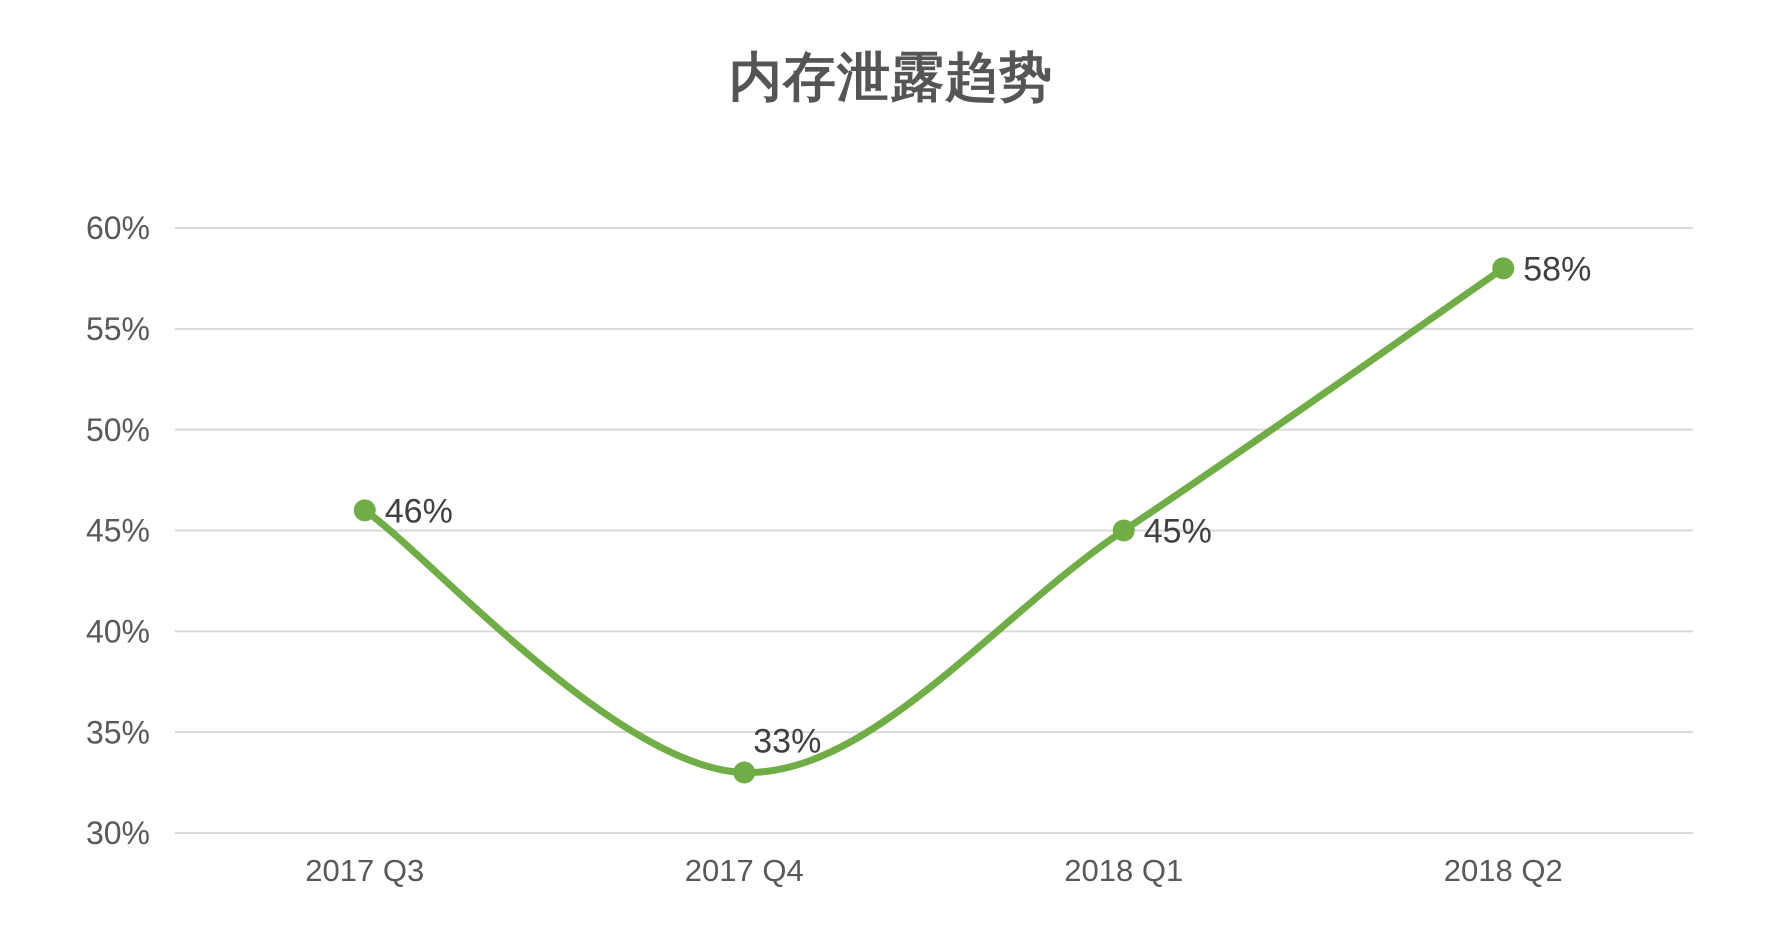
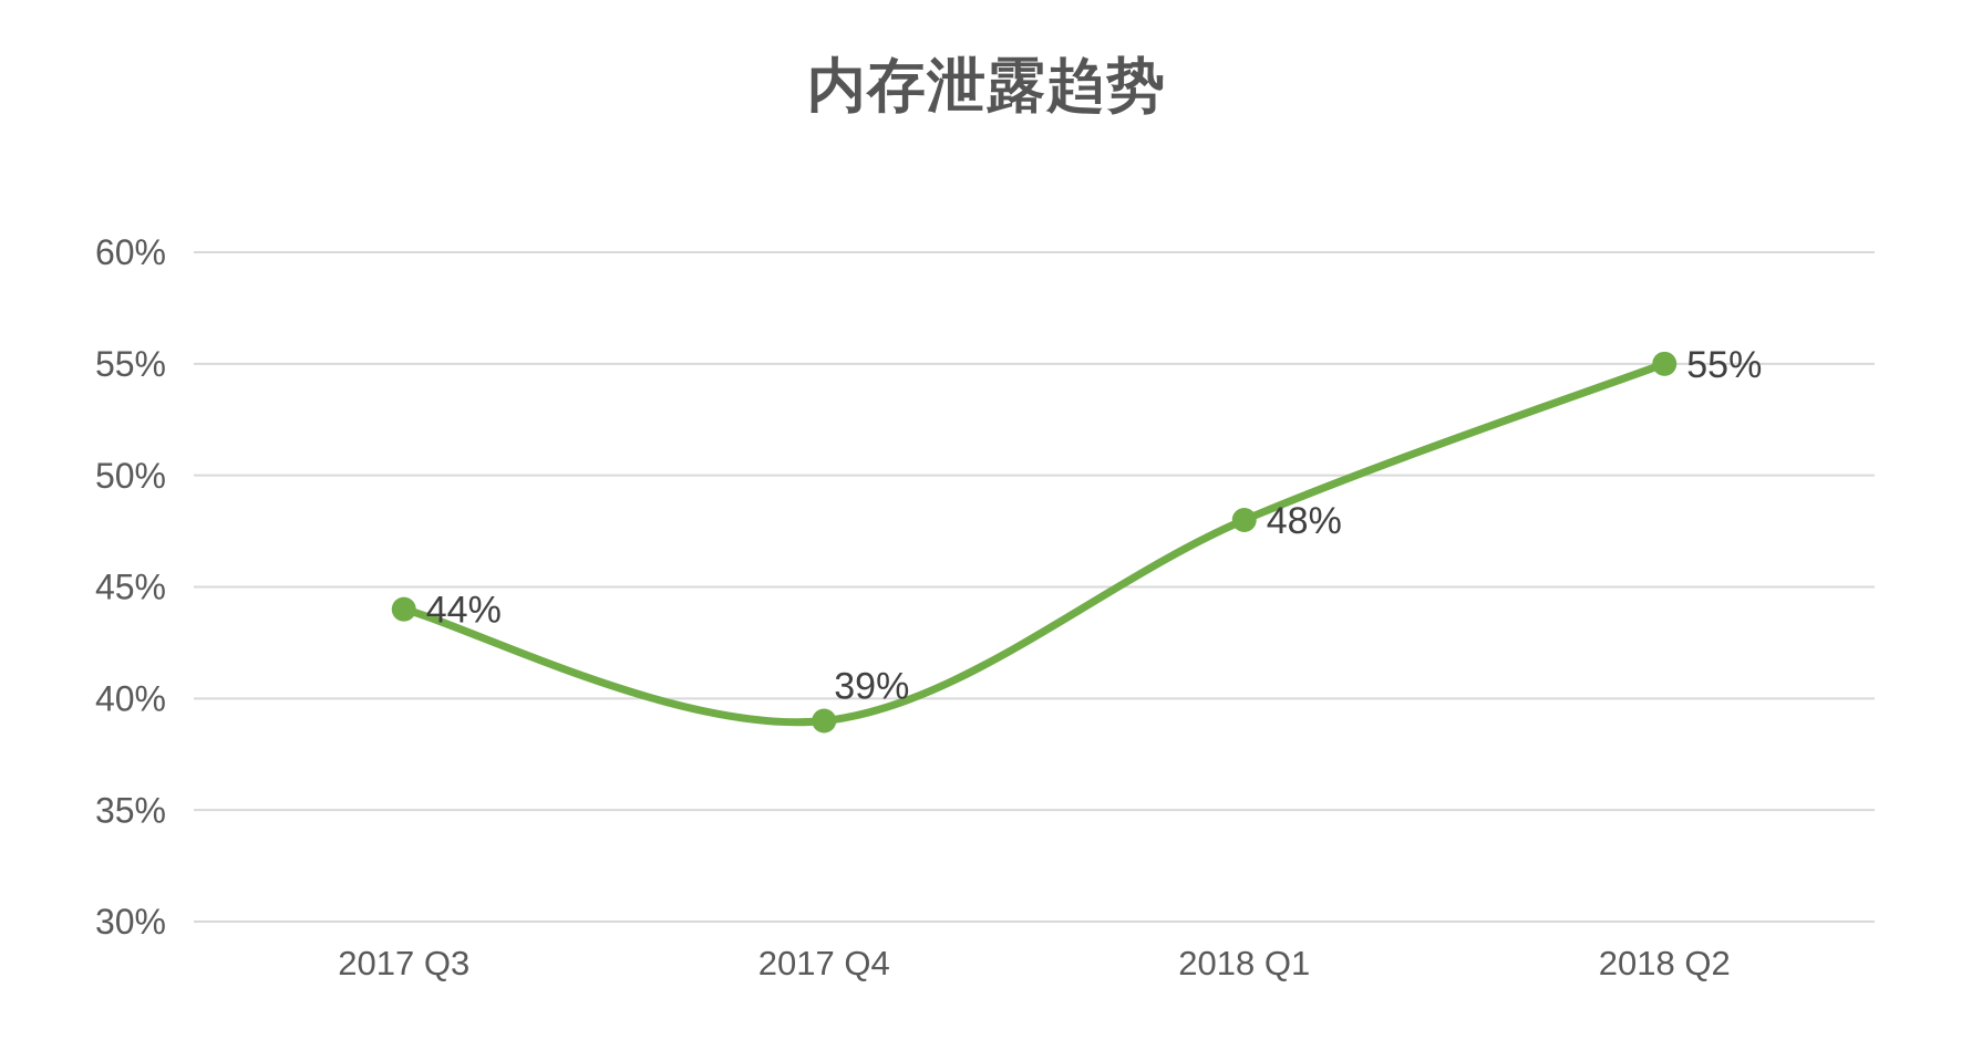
2017 Q3: 46% -> 44%
2017 Q4: 33% -> 39%
2018 Q1: 45% -> 48%
2018 Q2: 58% -> 55%
